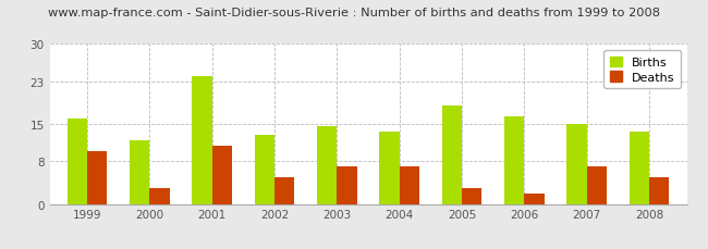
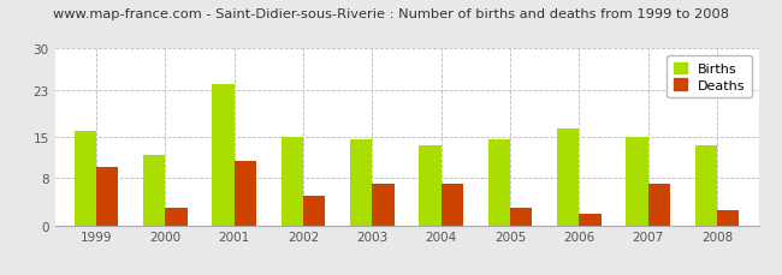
Births/2002: 13.0 -> 15.0
Births/2005: 18.5 -> 14.5
Deaths/2008: 5.0 -> 2.5
